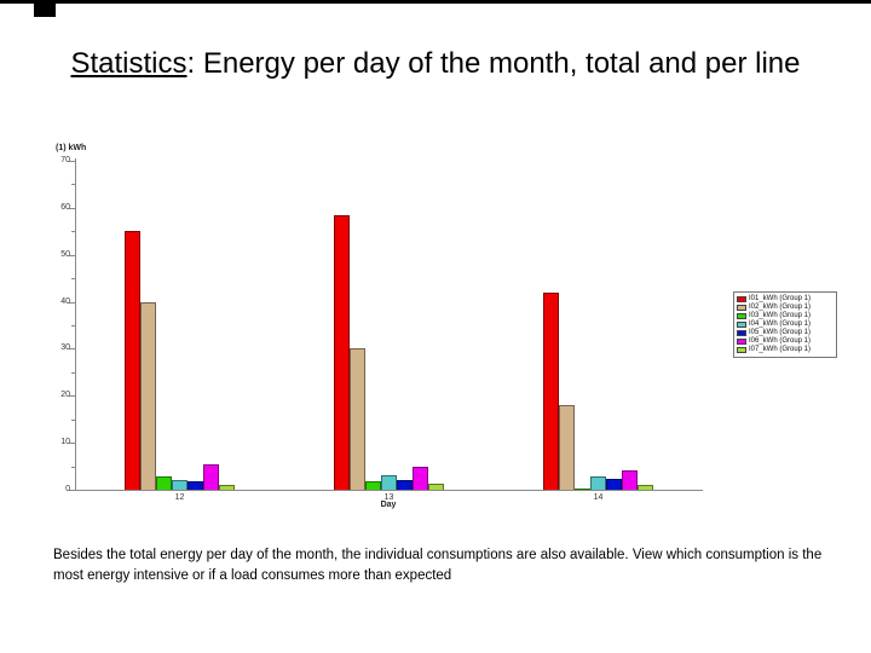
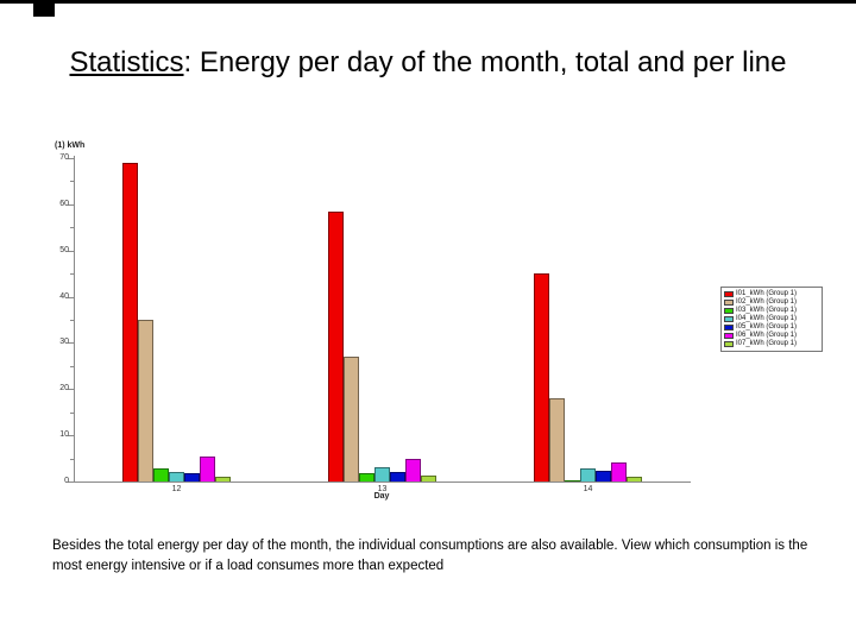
I01_kWh (Group 1)/12: 55 -> 69
I02_kWh (Group 1)/12: 40 -> 35
I02_kWh (Group 1)/13: 30 -> 27
I01_kWh (Group 1)/14: 42 -> 45
